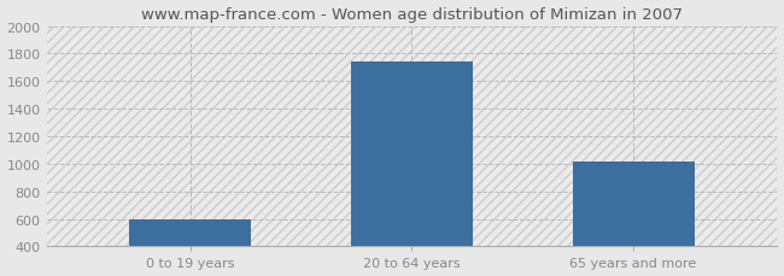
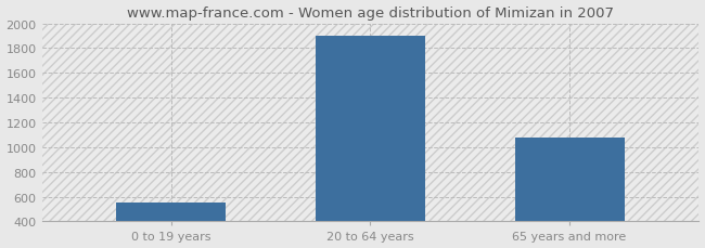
0 to 19 years: 600 -> 550
20 to 64 years: 1740 -> 1900
65 years and more: 1020 -> 1080
